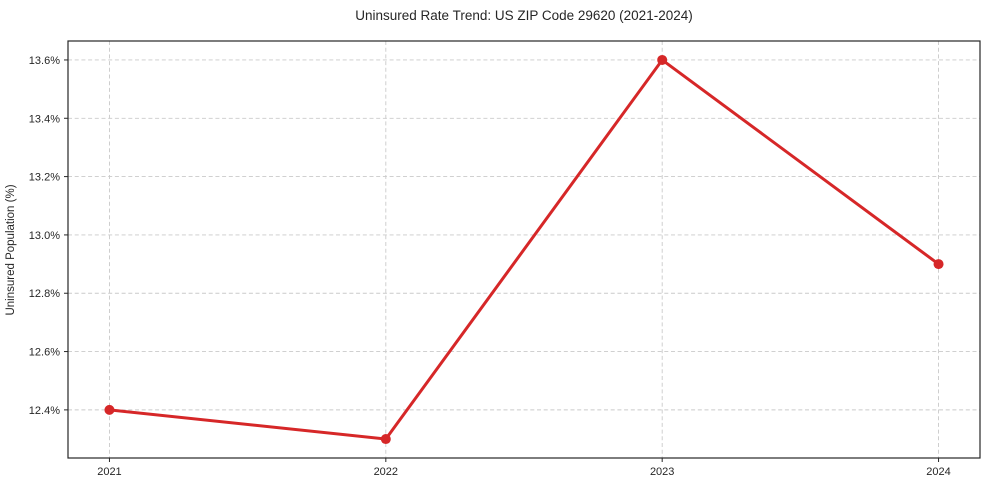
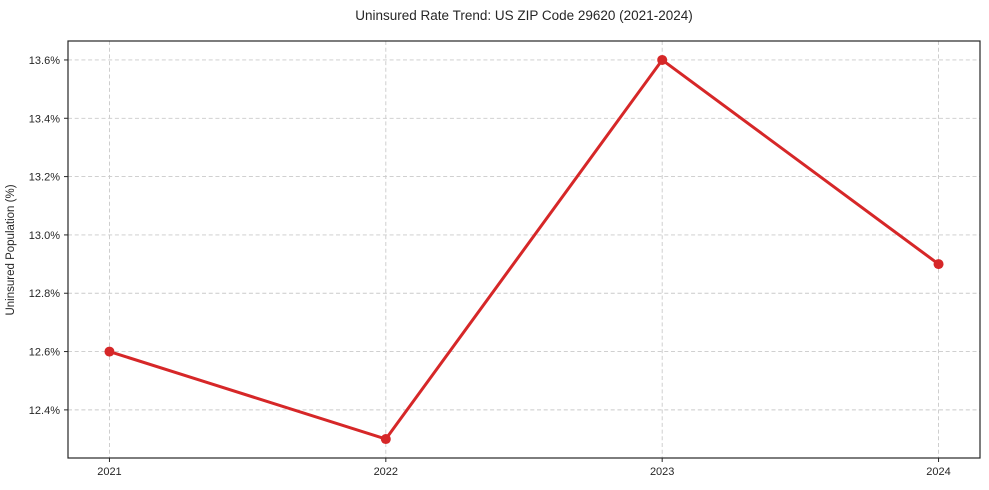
2021: 12.4% -> 12.6%
